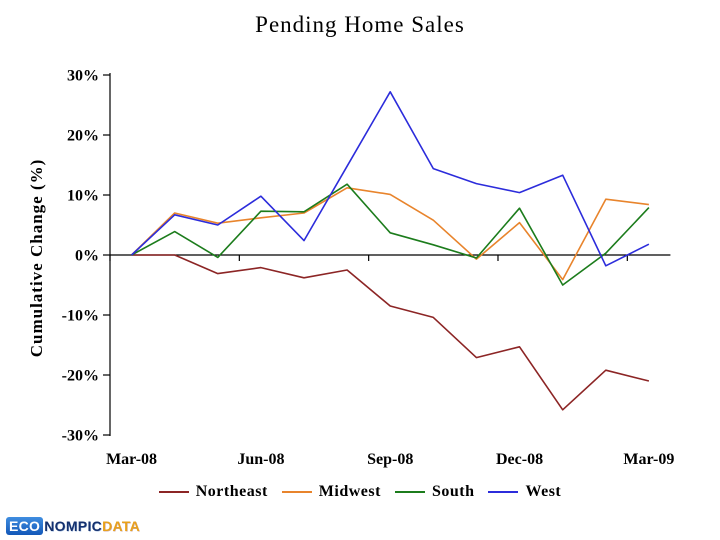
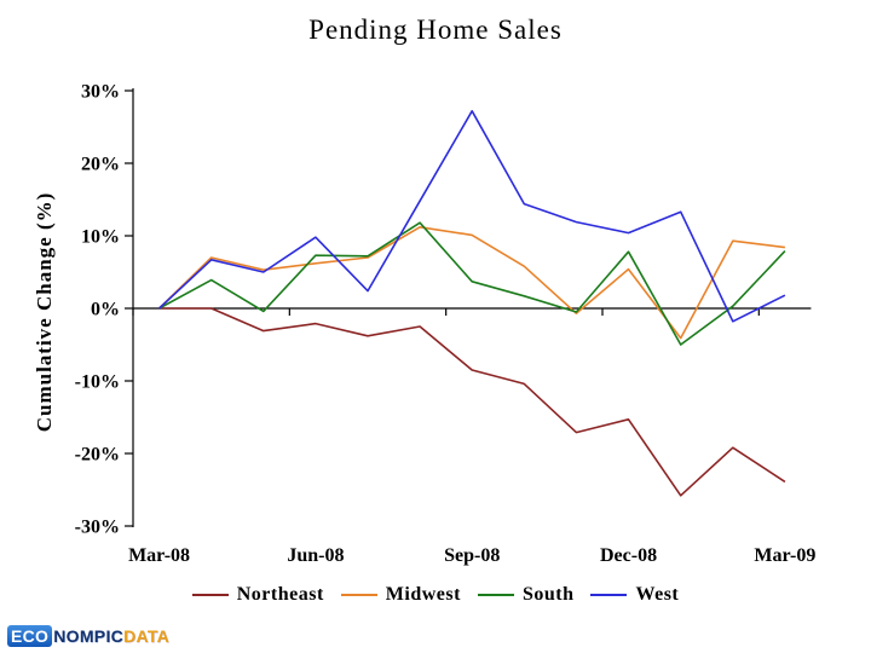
Northeast/Mar-09: -21% -> -24%
